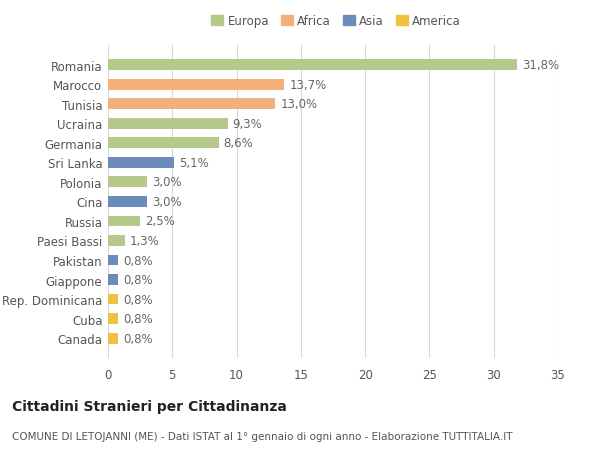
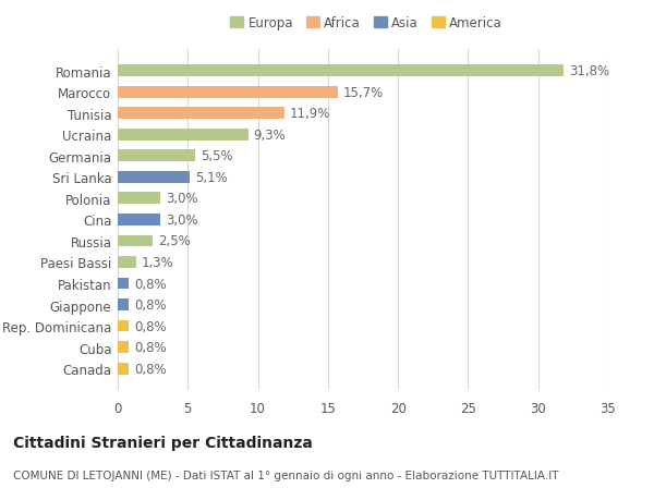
Marocco: 13,7% -> 15,7%
Tunisia: 13,0% -> 11,9%
Germania: 8,6% -> 5,5%
